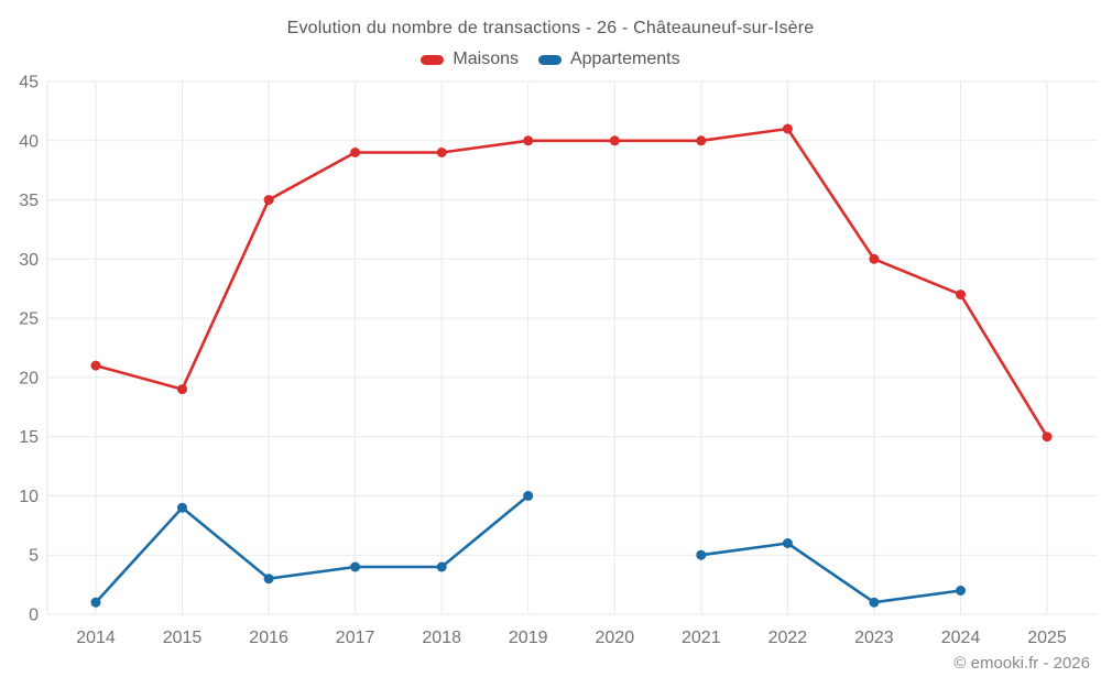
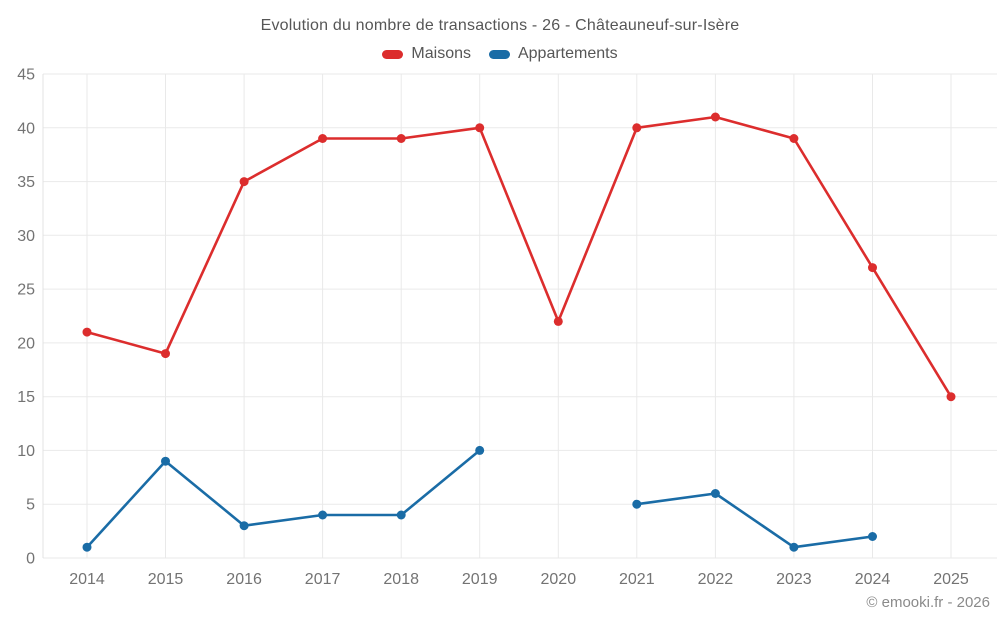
Maisons/2020: 40 -> 22
Maisons/2023: 30 -> 39
